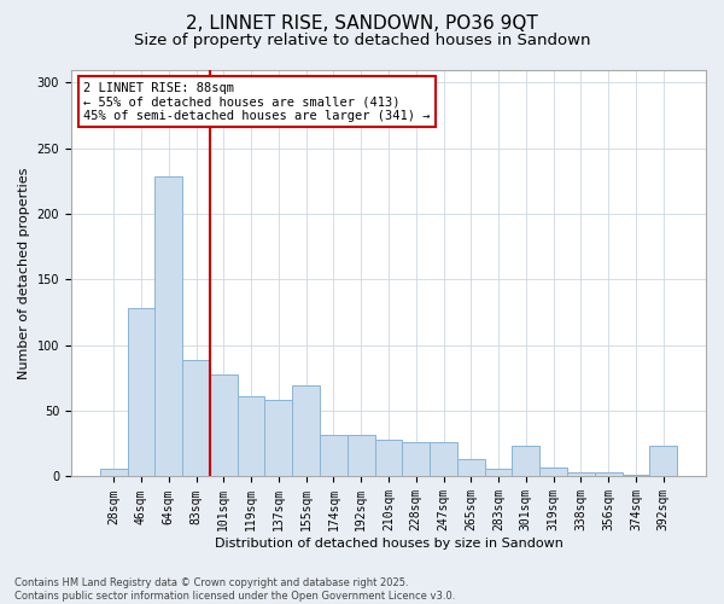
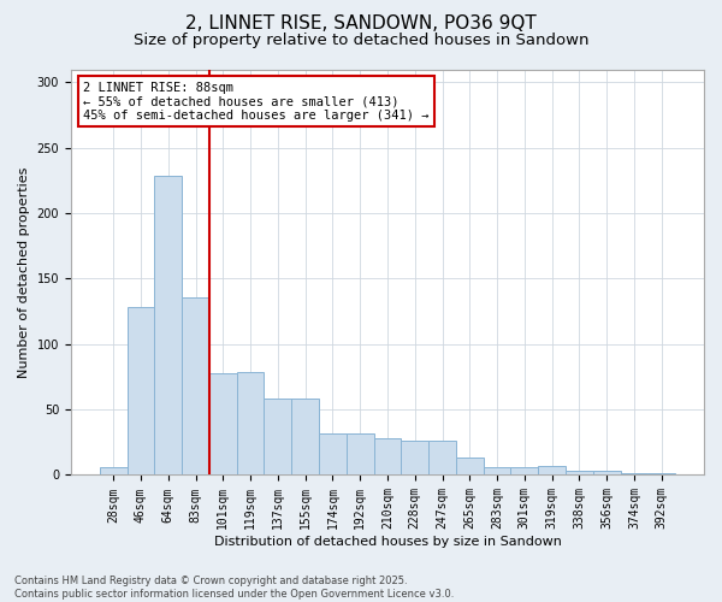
83sqm: 89 -> 136
119sqm: 61 -> 79
155sqm: 69 -> 58
301sqm: 23 -> 6
392sqm: 23 -> 1
